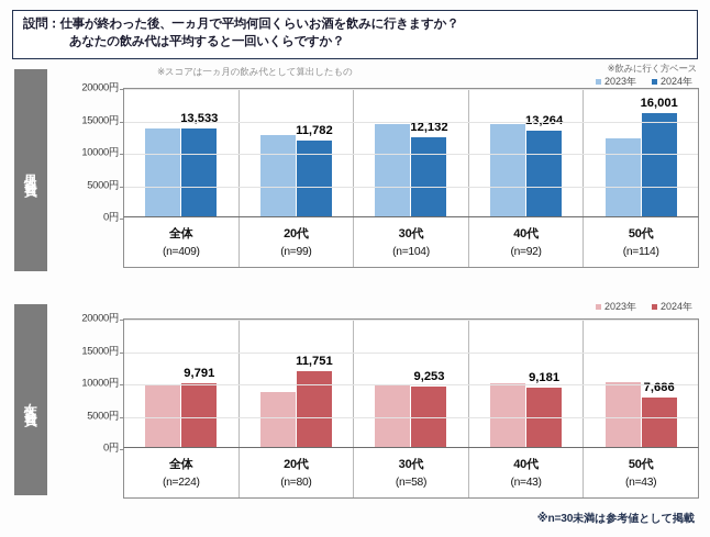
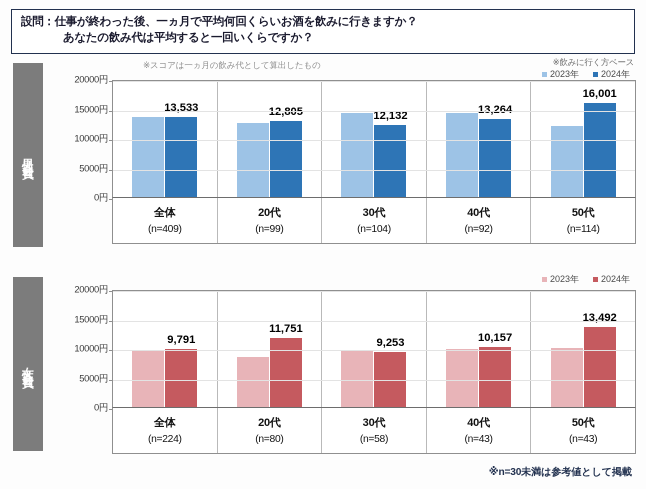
男性会社員/2024年/20代: 11,782 -> 12,805
女性会社員/2024年/40代: 9,181 -> 10,157
女性会社員/2024年/50代: 7,686 -> 13,492
